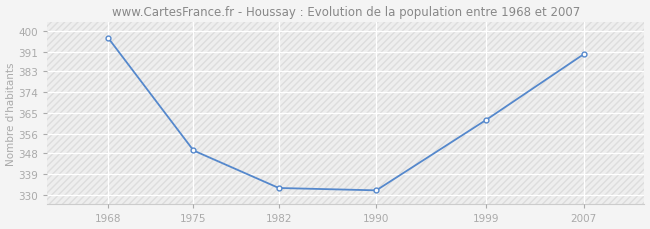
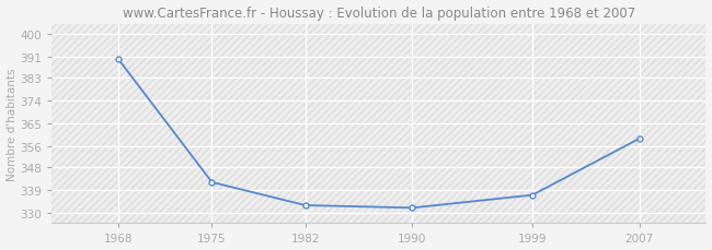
1968: 397 -> 390
1975: 349 -> 342
1999: 362 -> 337
2007: 390 -> 359
